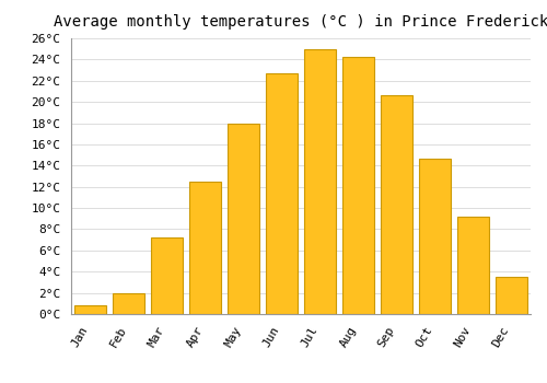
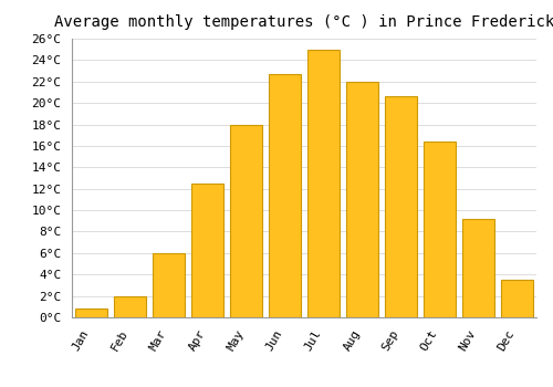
Mar: 7.2°C -> 6.0°C
Aug: 24.2°C -> 22.0°C
Oct: 14.6°C -> 16.4°C
